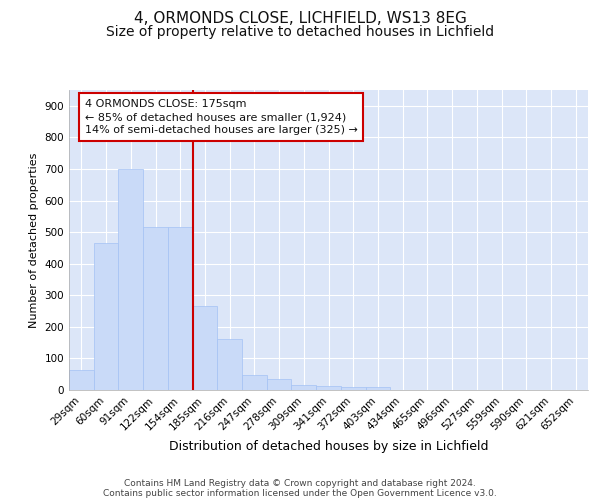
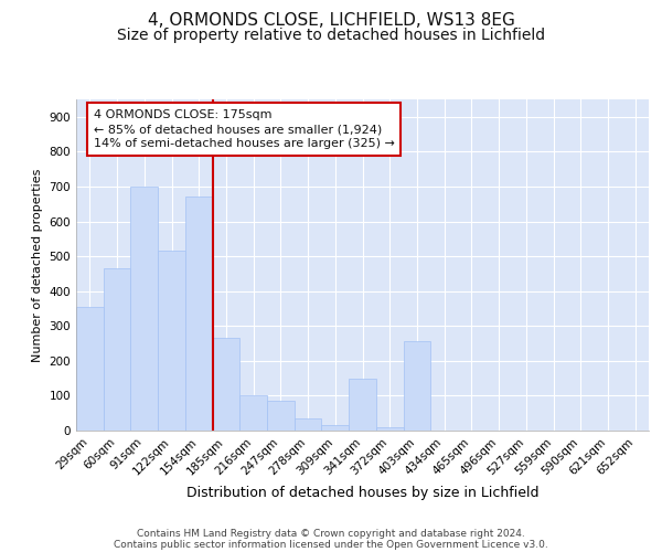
29sqm: 62 -> 355
154sqm: 515 -> 670
216sqm: 160 -> 100
247sqm: 47 -> 85
341sqm: 13 -> 150
403sqm: 8 -> 255
